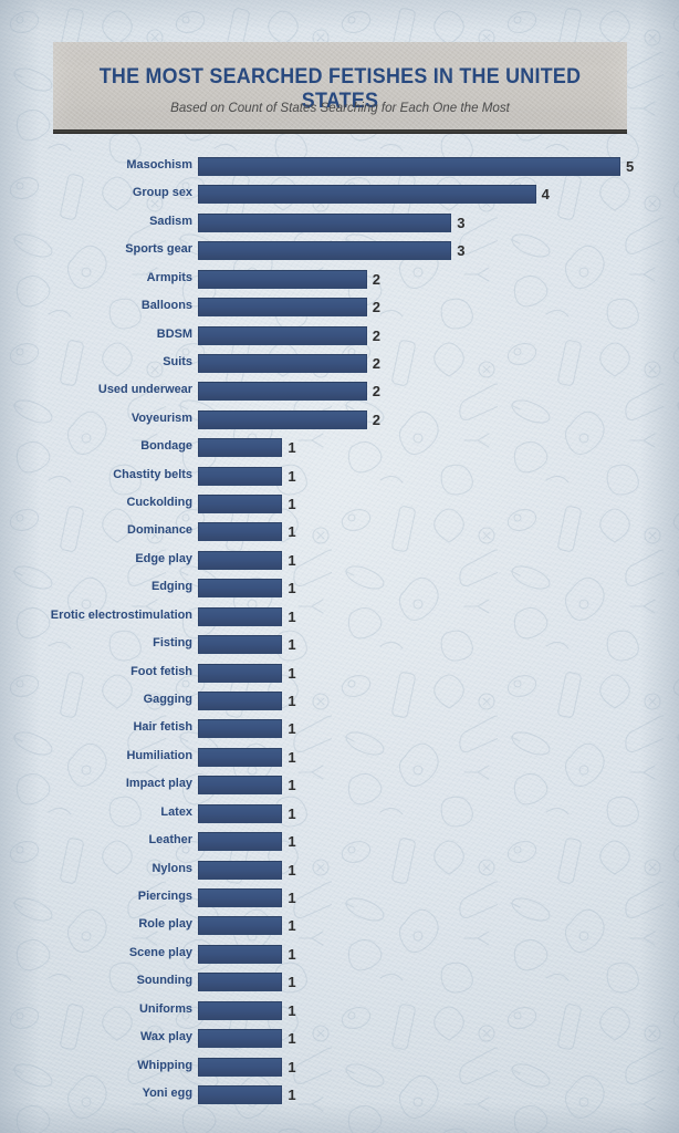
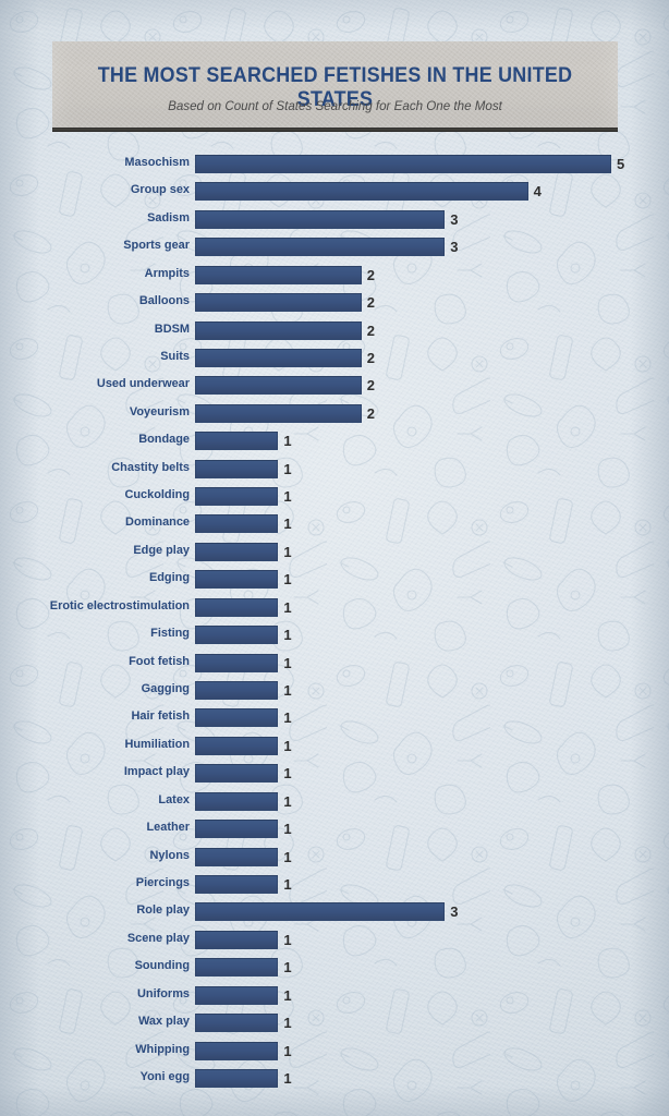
Role play: 1 -> 3
